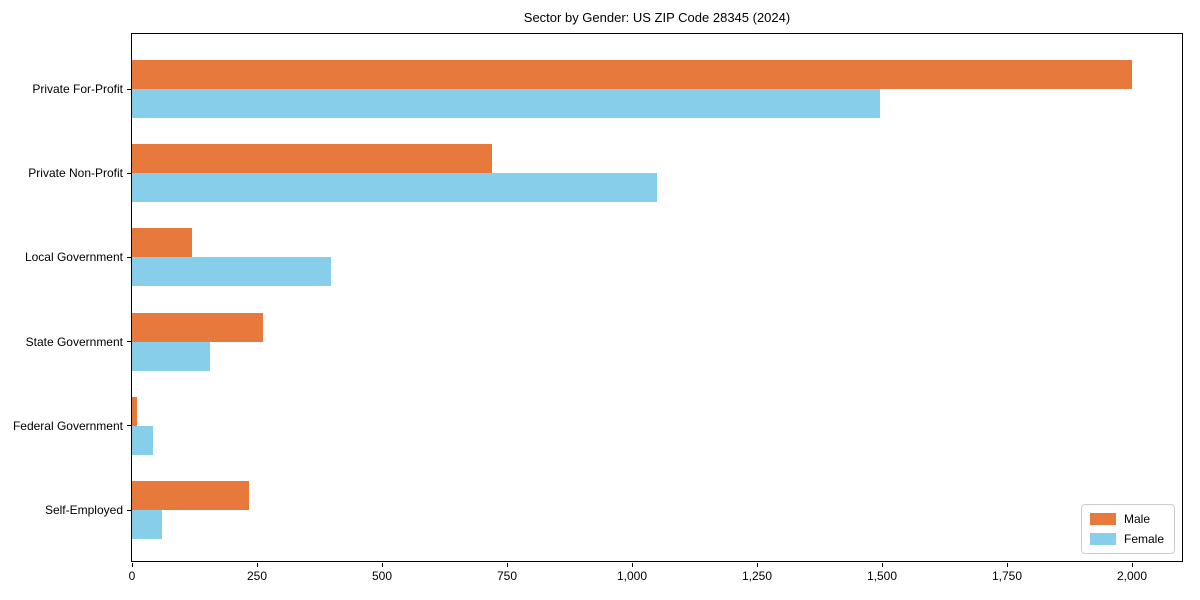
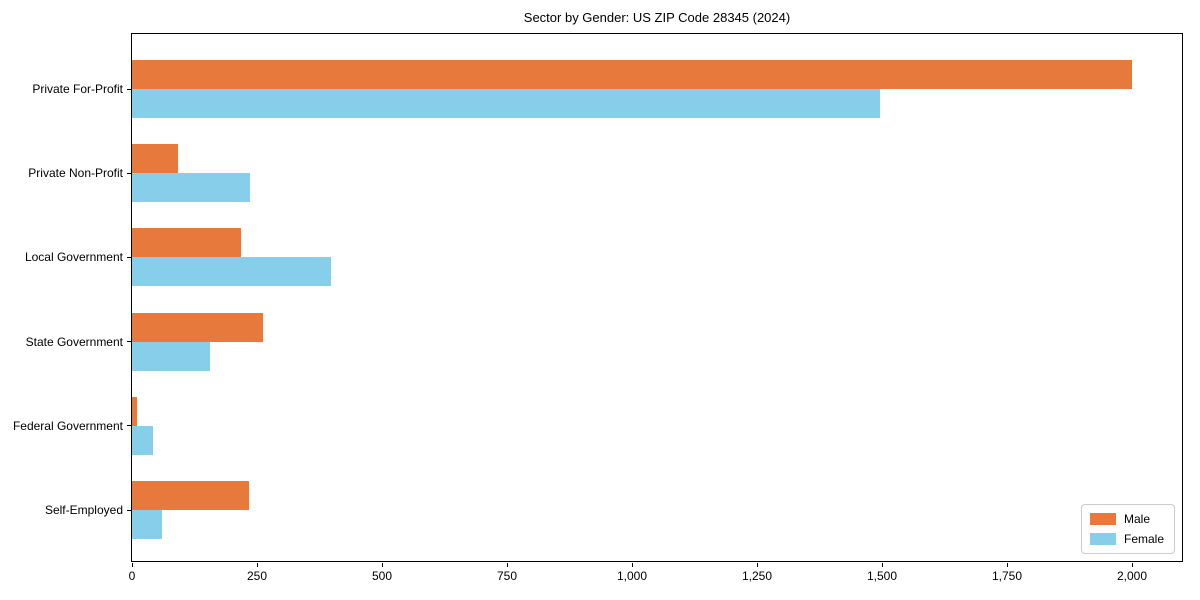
Male/Private Non-Profit: 720 -> 90
Female/Private Non-Profit: 1050 -> 240
Male/Local Government: 120 -> 220
